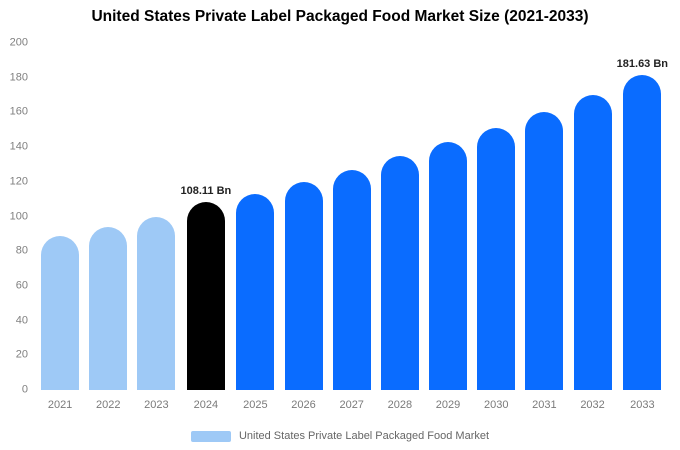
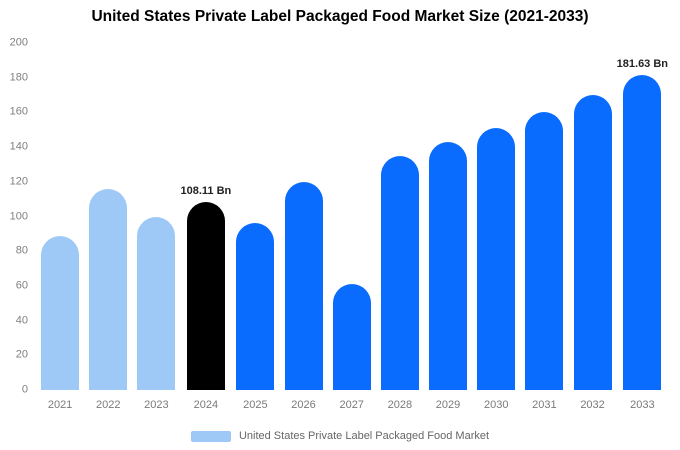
2022: 94 -> 116
2025: 113 -> 96
2027: 127 -> 61
